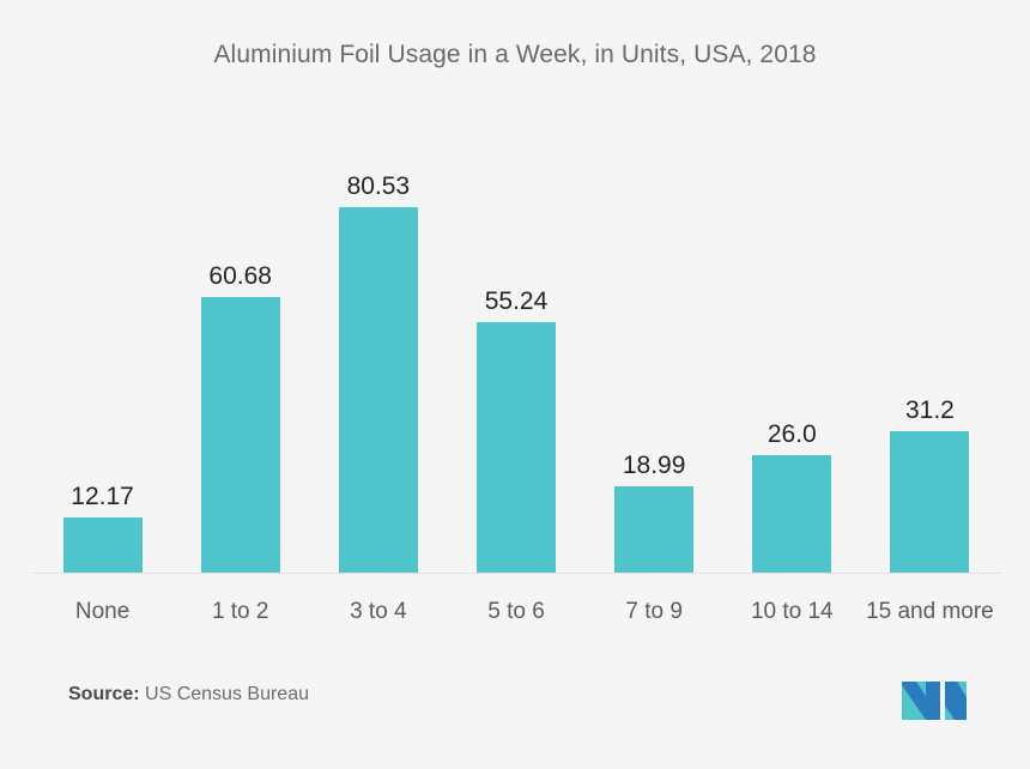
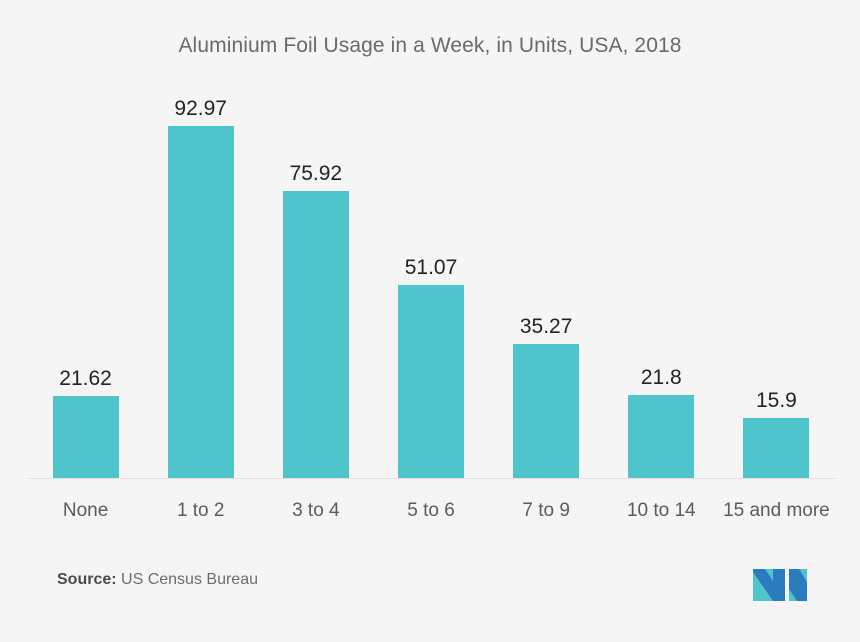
None: 12.17 -> 21.62
1 to 2: 60.68 -> 92.97
3 to 4: 80.53 -> 75.92
5 to 6: 55.24 -> 51.07
7 to 9: 18.99 -> 35.27
10 to 14: 26.0 -> 21.8
15 and more: 31.2 -> 15.9
